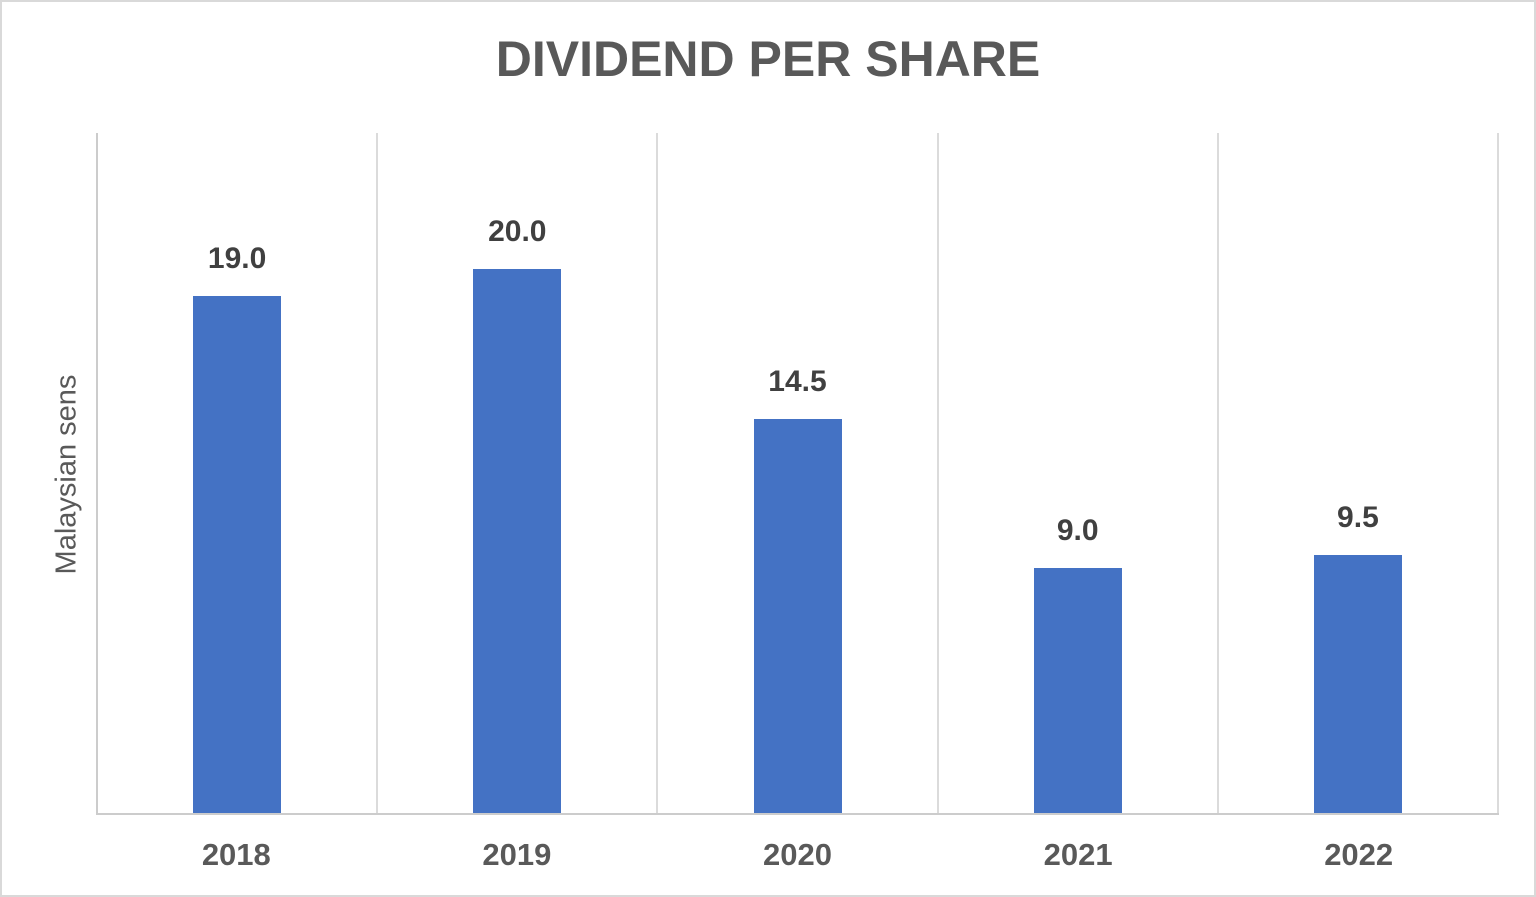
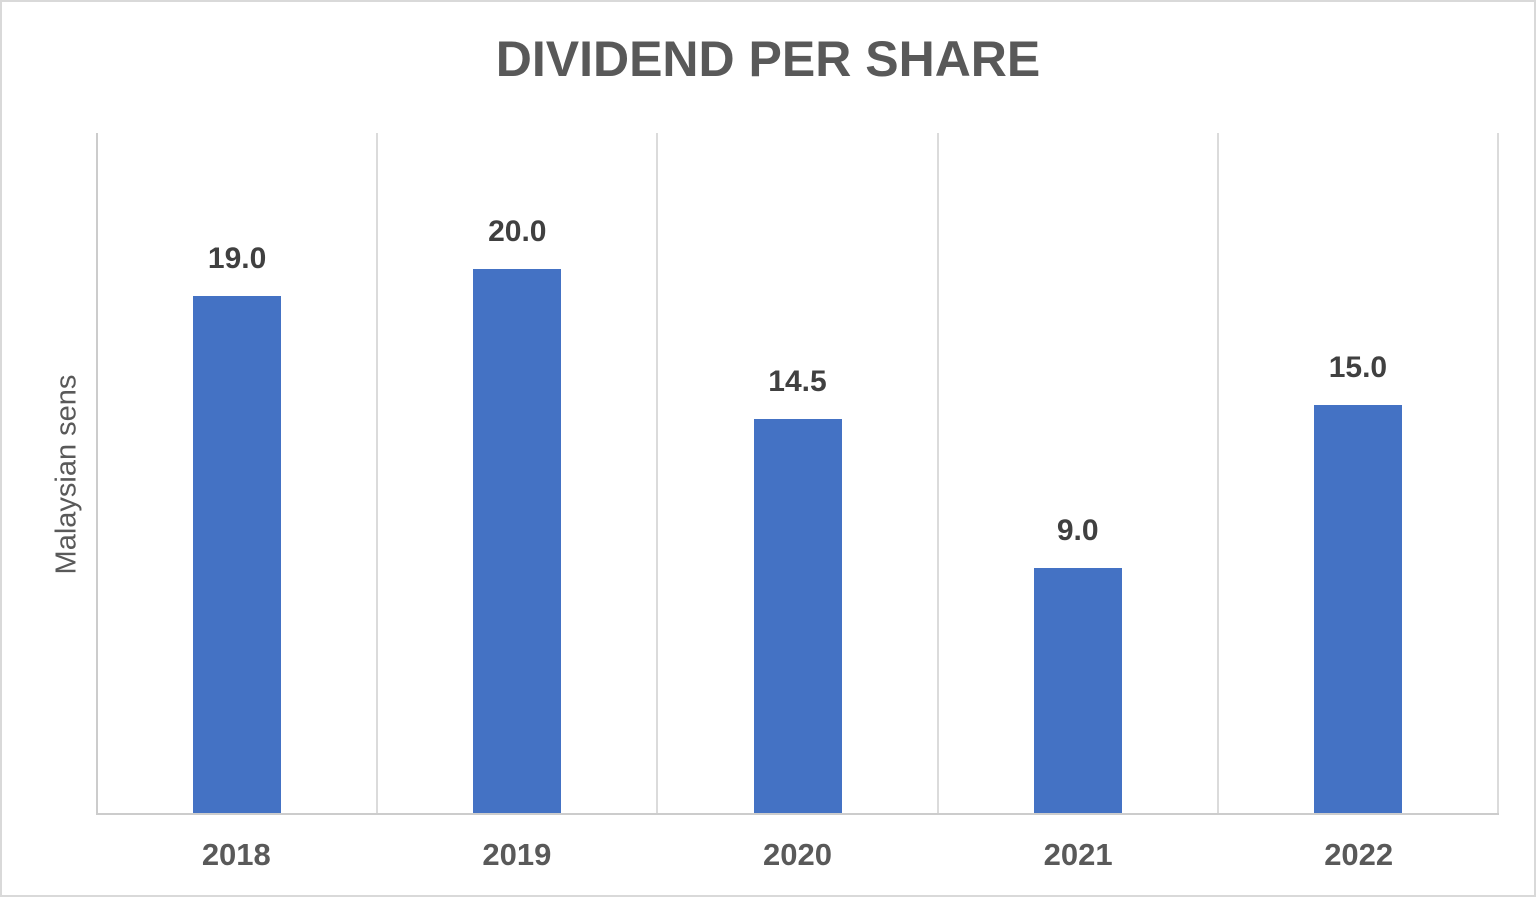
2022: 9.5 -> 15.0
